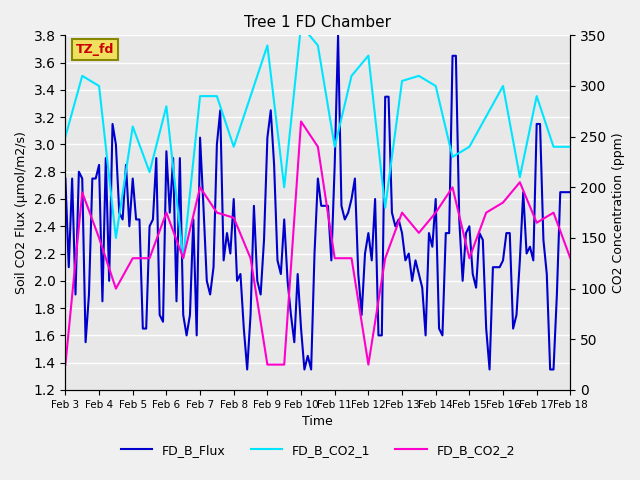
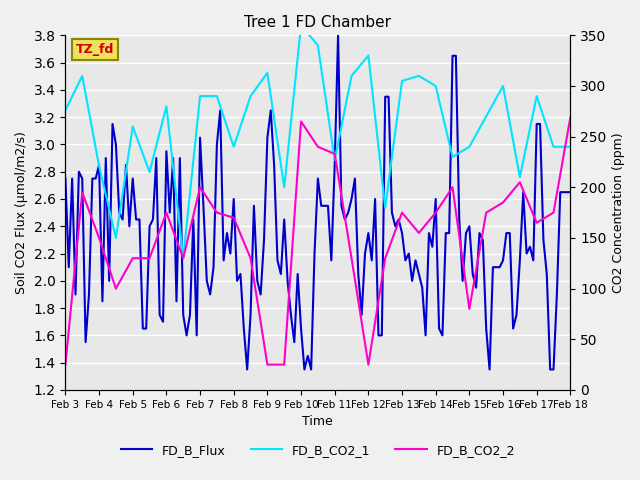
FD_B_CO2_1/Feb 3: 250 -> 276
FD_B_CO2_1/Feb 4: 300 -> 221
FD_B_CO2_1/Feb 9: 340 -> 313
FD_B_CO2_1/Feb 11: 240 -> 227
FD_B_CO2_2/Feb 11: 130 -> 233
FD_B_CO2_2/Feb 15: 130 -> 80
FD_B_CO2_2/Feb 18: 130 -> 269
